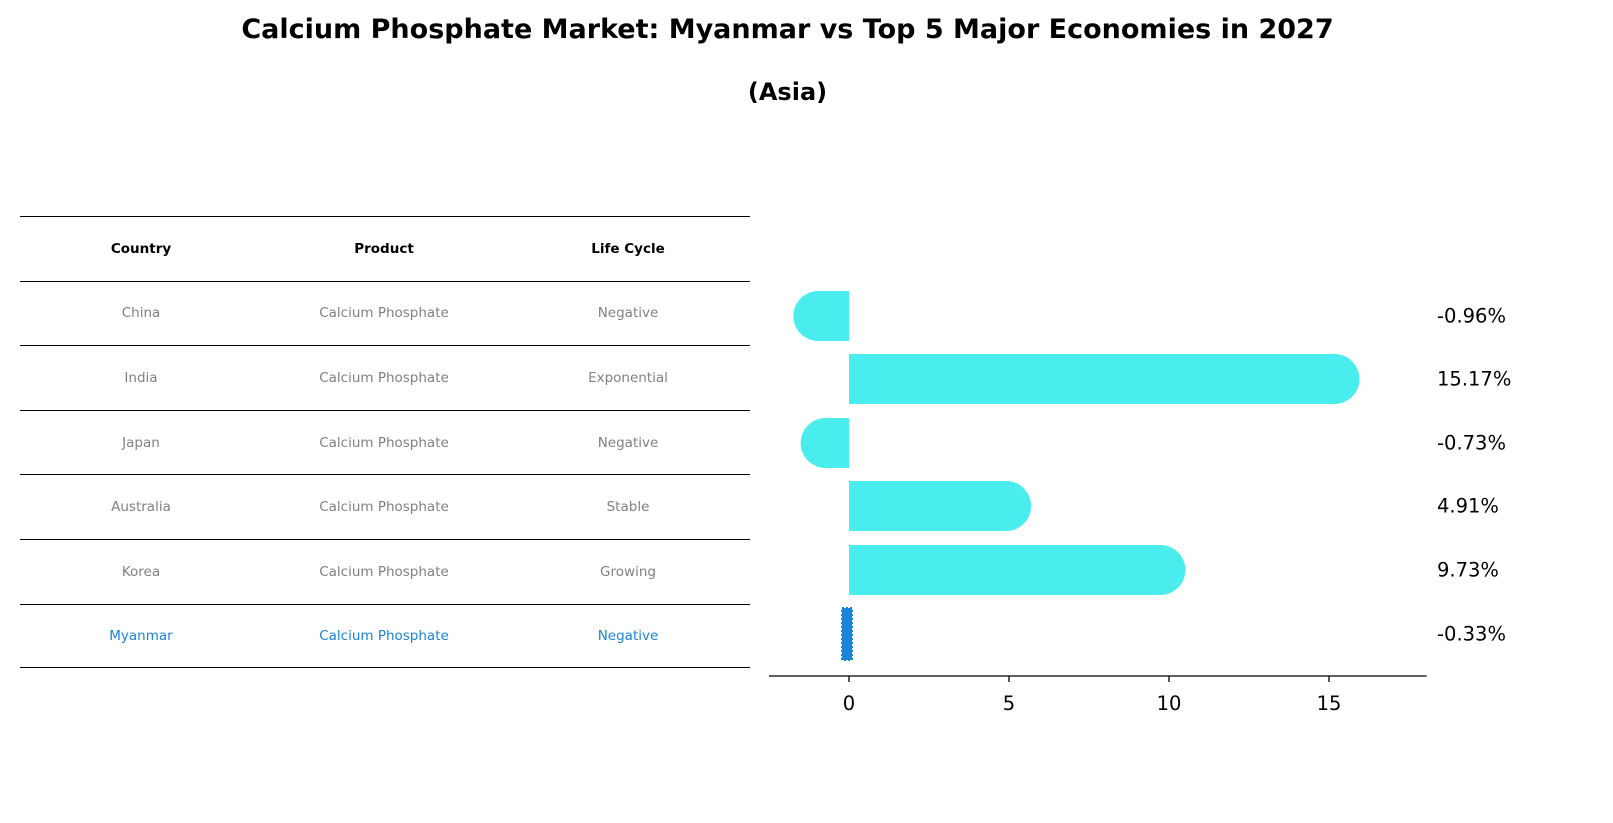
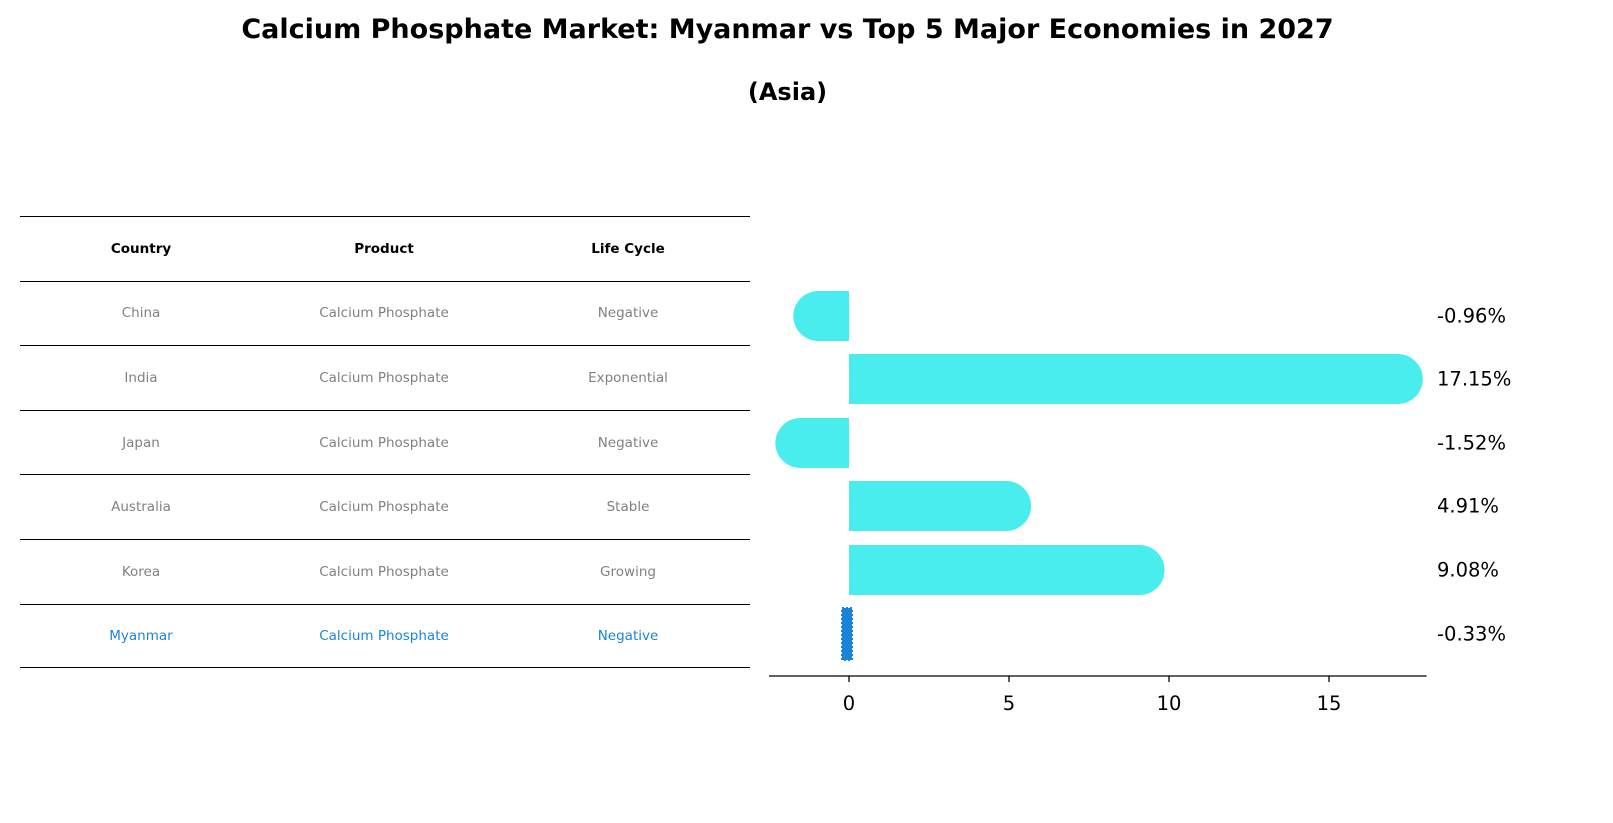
India: 15.17% -> 17.15%
Japan: -0.73% -> -1.52%
Korea: 9.73% -> 9.08%
